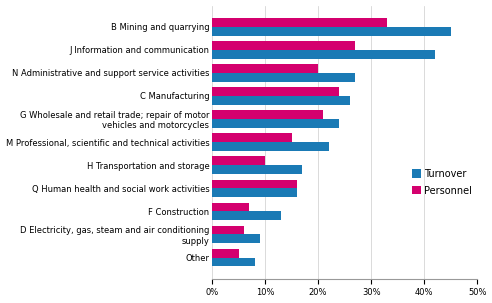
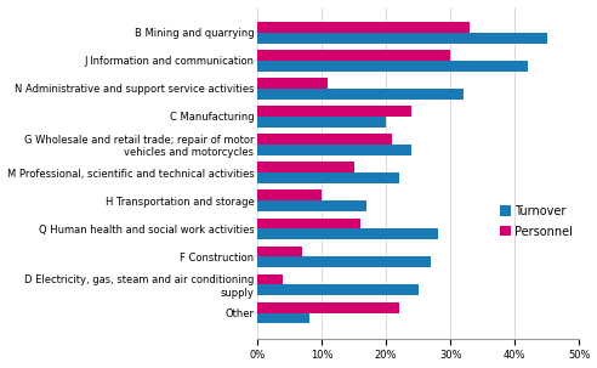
Personnel/J Information and communication: 27% -> 30%
Personnel/N Administrative and support service activities: 20% -> 11%
Turnover/N Administrative and support service activities: 27% -> 32%
Turnover/C Manufacturing: 26% -> 20%
Turnover/Q Human health and social work activities: 16% -> 28%
Turnover/F Construction: 13% -> 27%
Personnel/D Electricity, gas, steam and air conditioning supply: 6% -> 4%
Turnover/D Electricity, gas, steam and air conditioning supply: 9% -> 25%
Personnel/Other: 5% -> 22%
